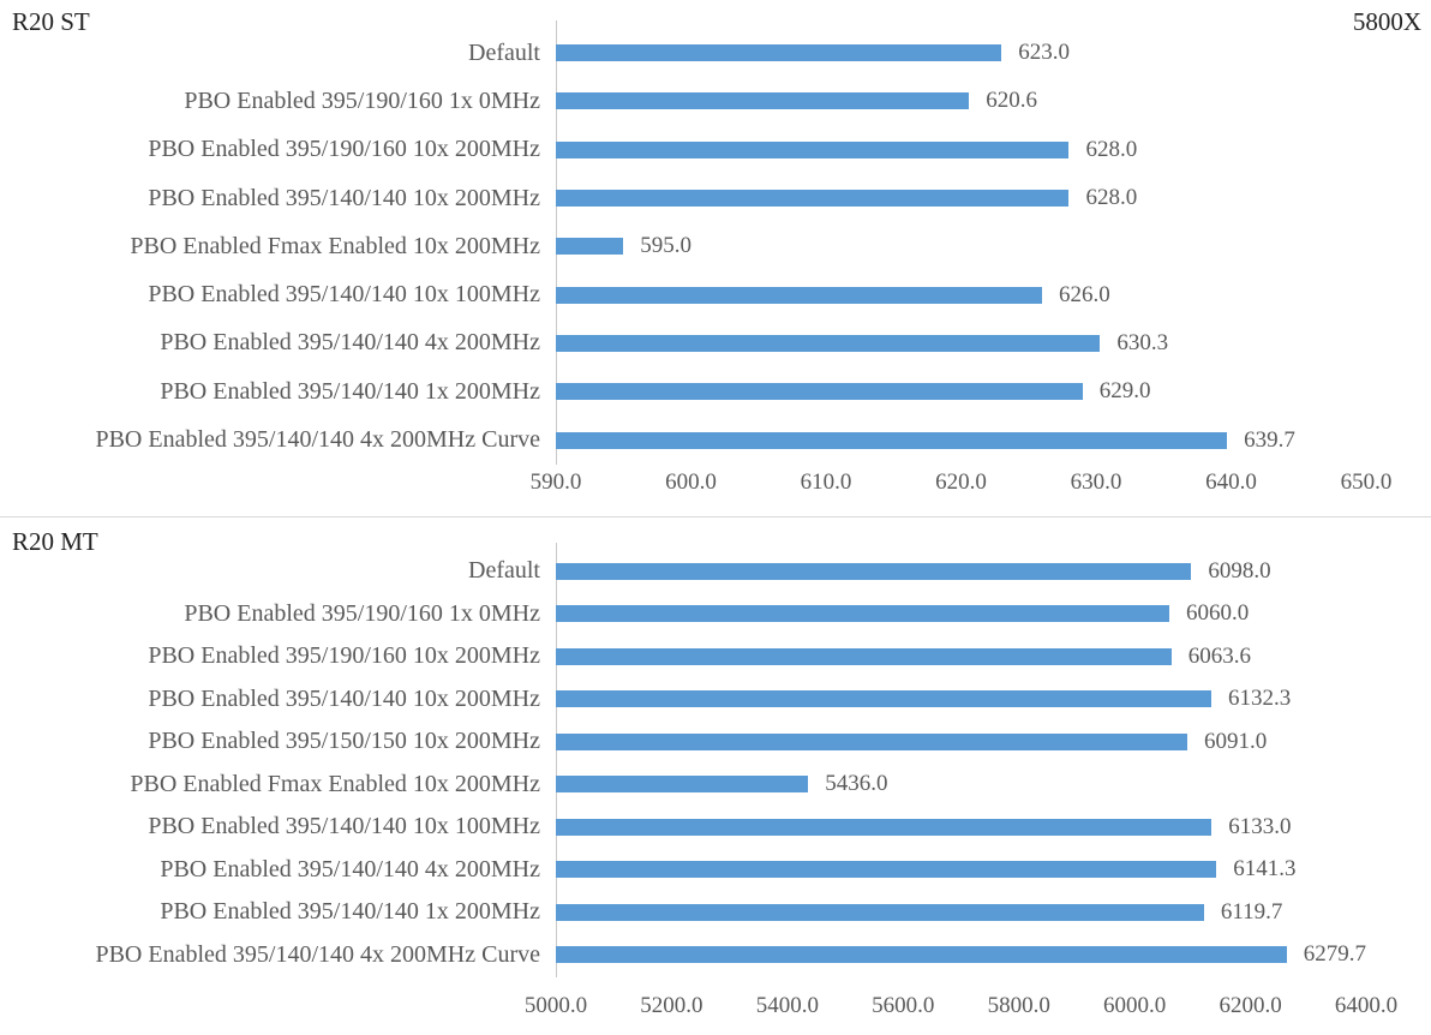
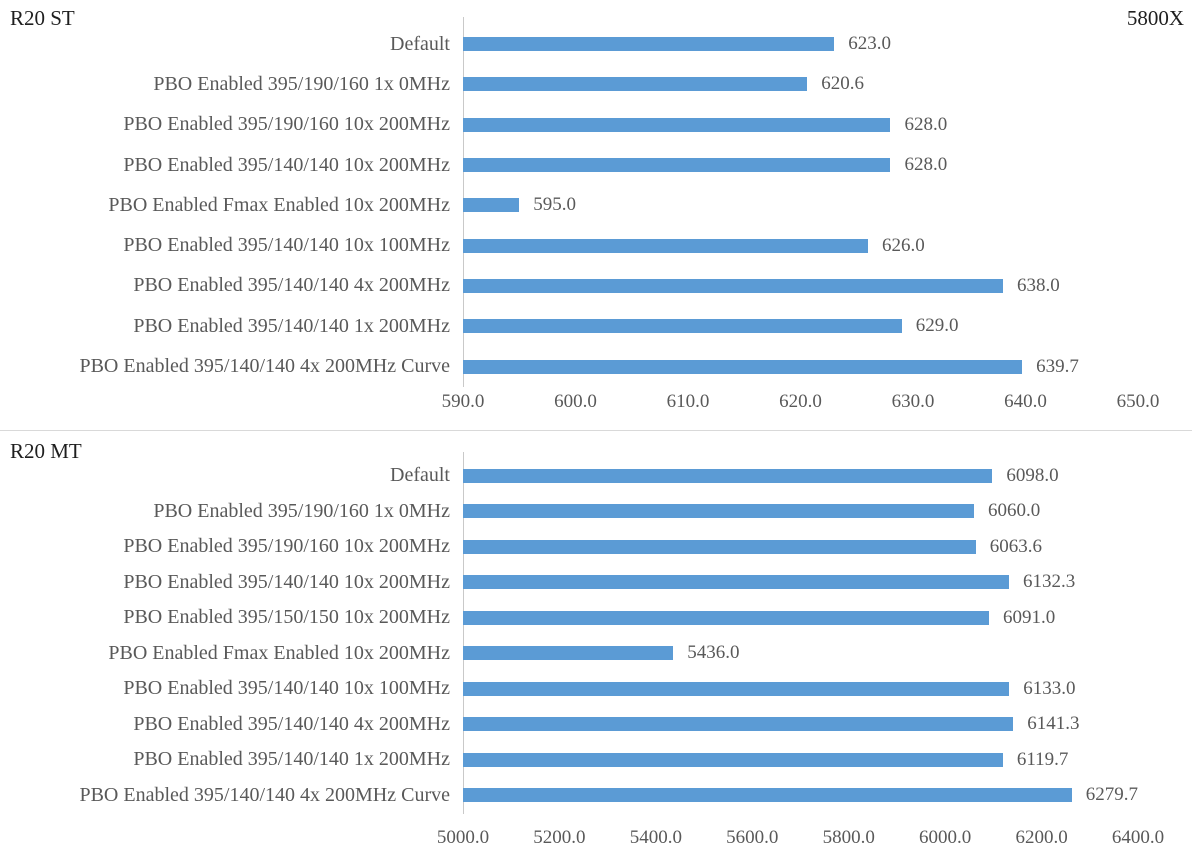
R20 ST/PBO Enabled 395/140/140 4x 200MHz: 630.3 -> 638.0
